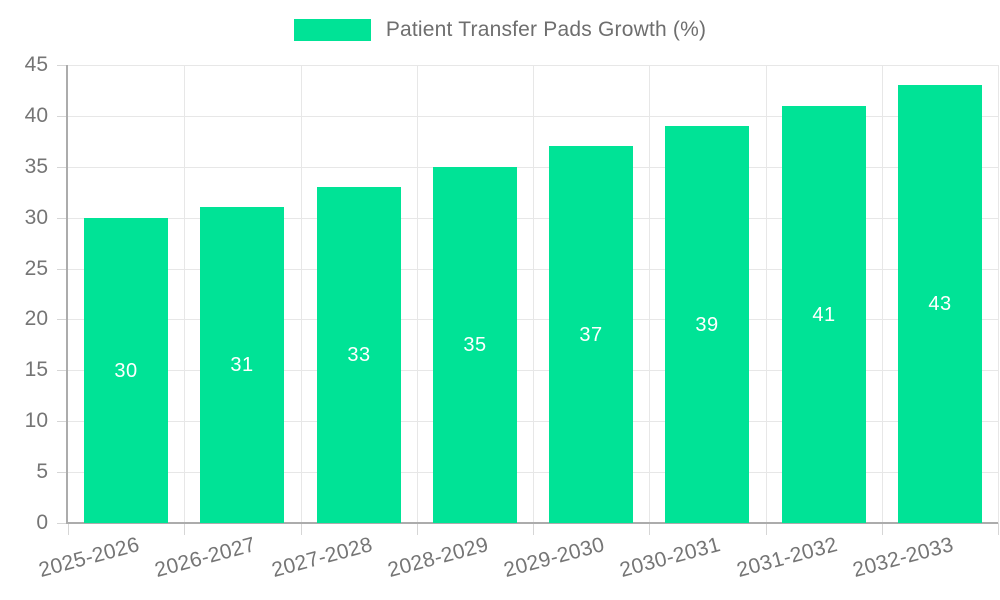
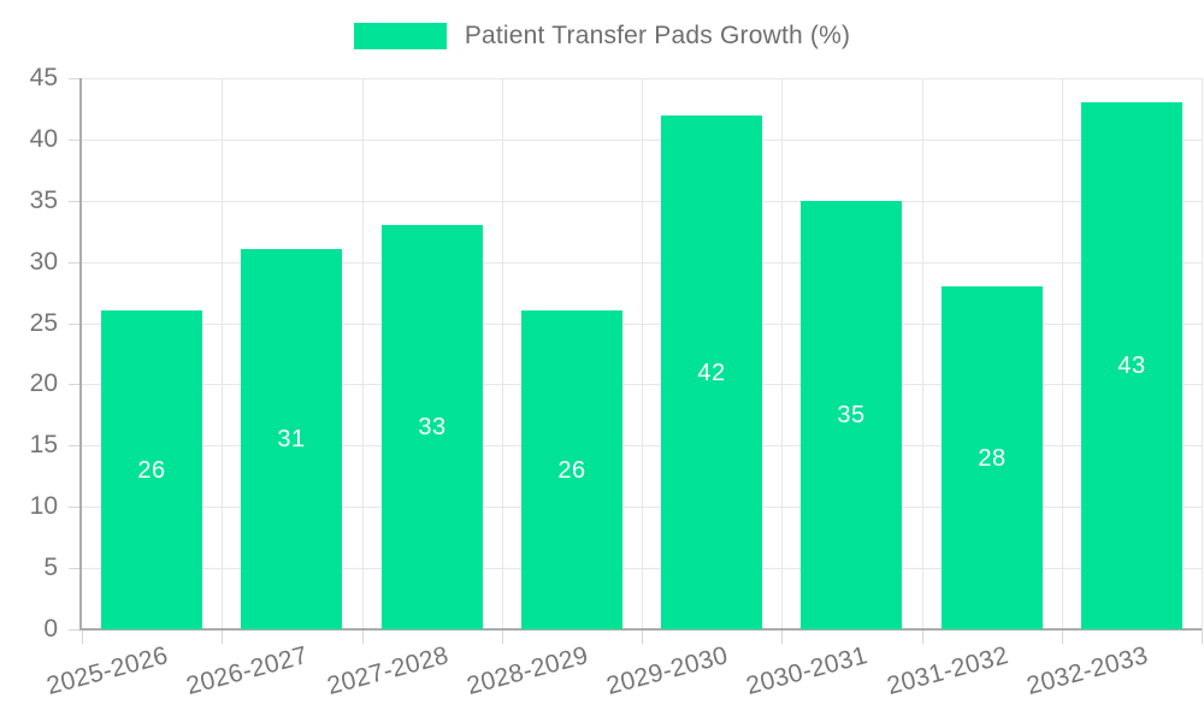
2025-2026: 30 -> 26
2028-2029: 35 -> 26
2029-2030: 37 -> 42
2030-2031: 39 -> 35
2031-2032: 41 -> 28
